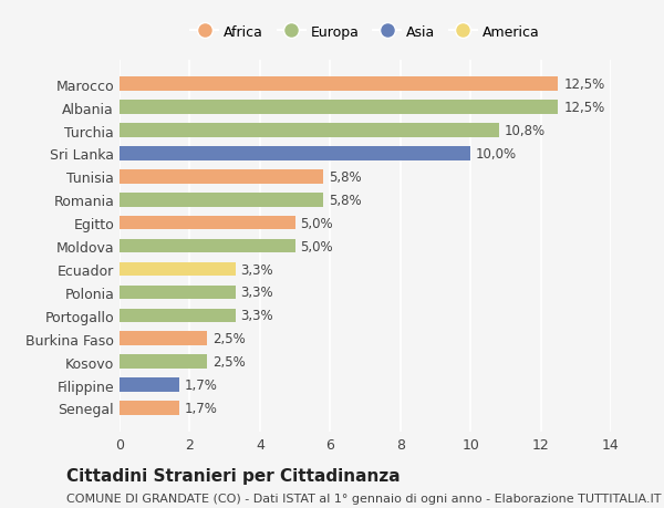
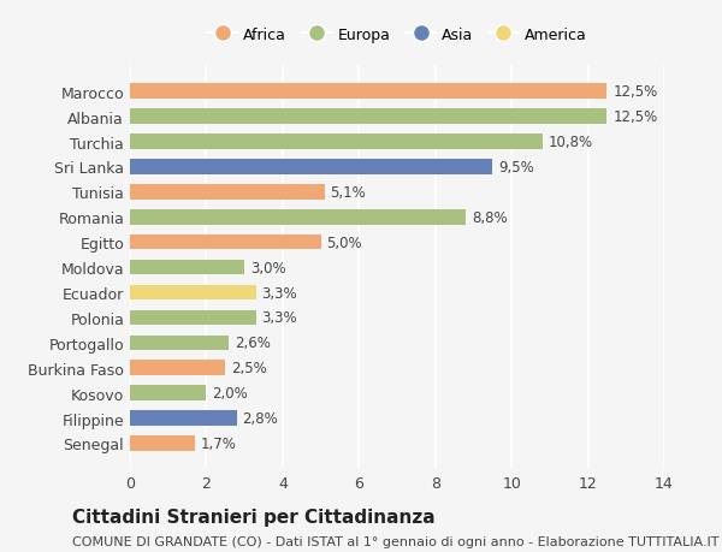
Sri Lanka: 10,0% -> 9,5%
Tunisia: 5,8% -> 5,1%
Romania: 5,8% -> 8,8%
Moldova: 5,0% -> 3,0%
Portogallo: 3,3% -> 2,6%
Kosovo: 2,5% -> 2,0%
Filippine: 1,7% -> 2,8%
